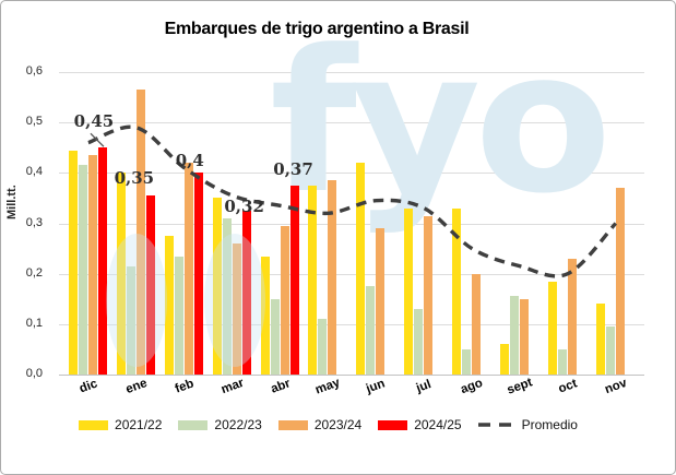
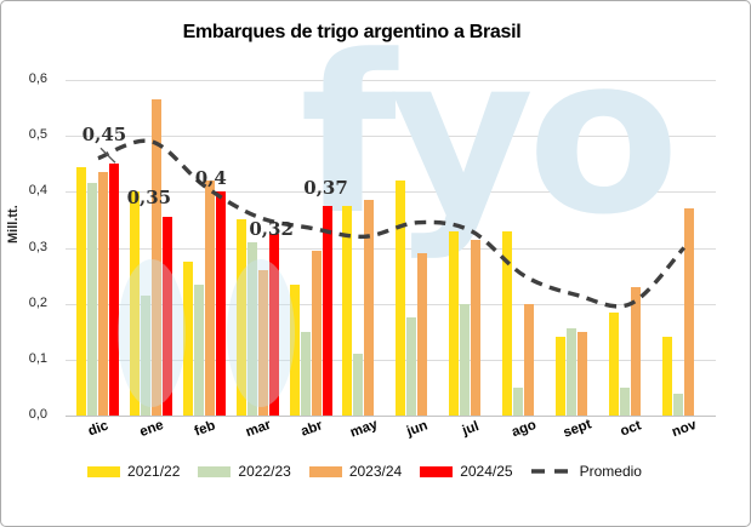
2022/23/jul: 0,13 -> 0,20
2021/22/sept: 0,06 -> 0,14
2022/23/nov: 0,10 -> 0,04
